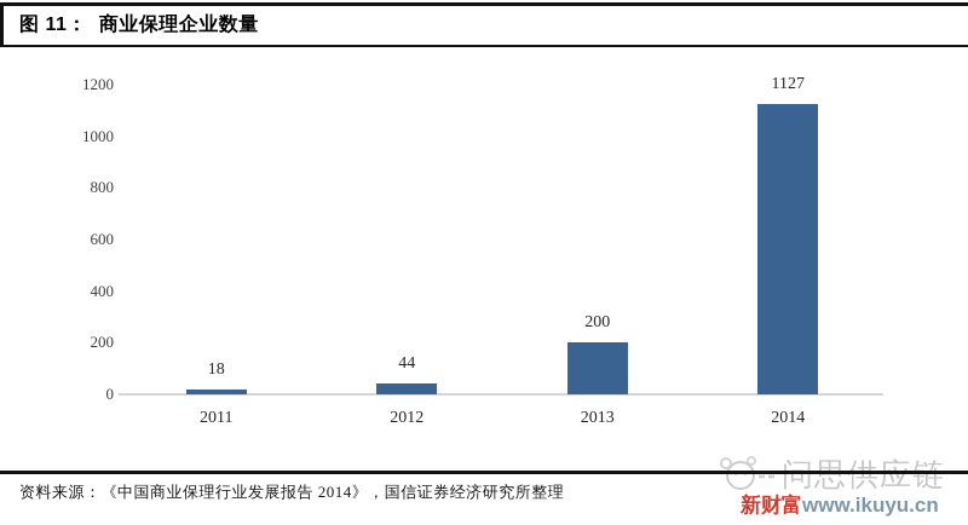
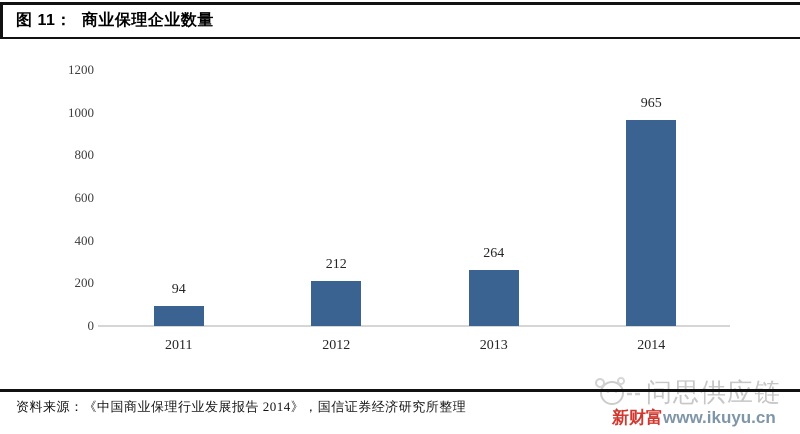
2011: 18 -> 94
2012: 44 -> 212
2013: 200 -> 264
2014: 1127 -> 965
